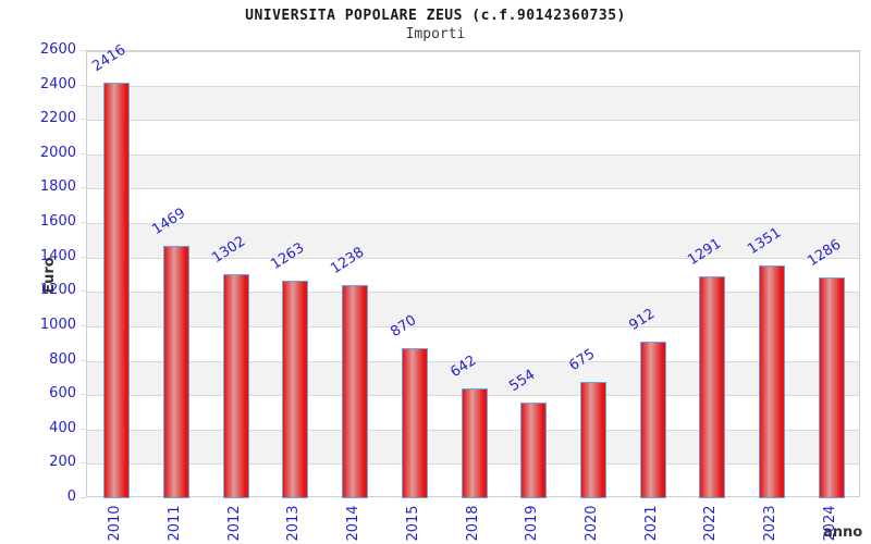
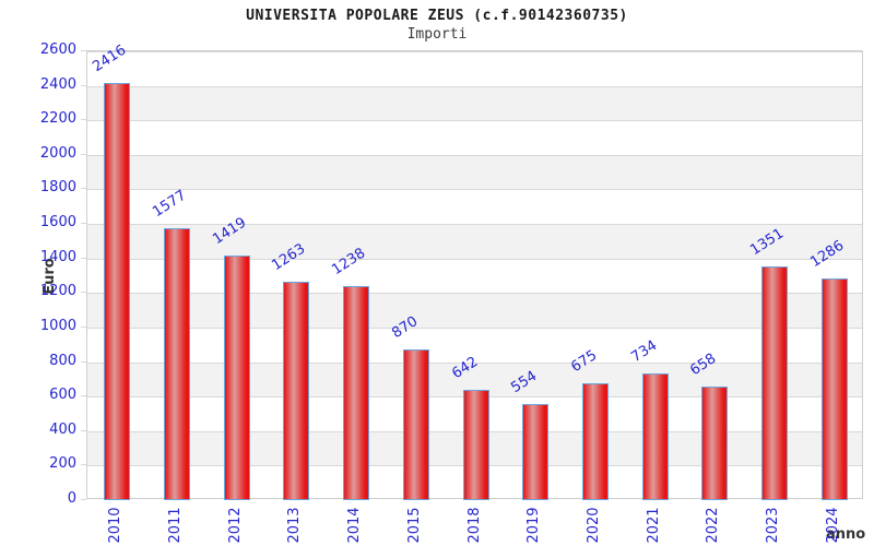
2011: 1469 -> 1577
2012: 1302 -> 1419
2021: 912 -> 734
2022: 1291 -> 658
